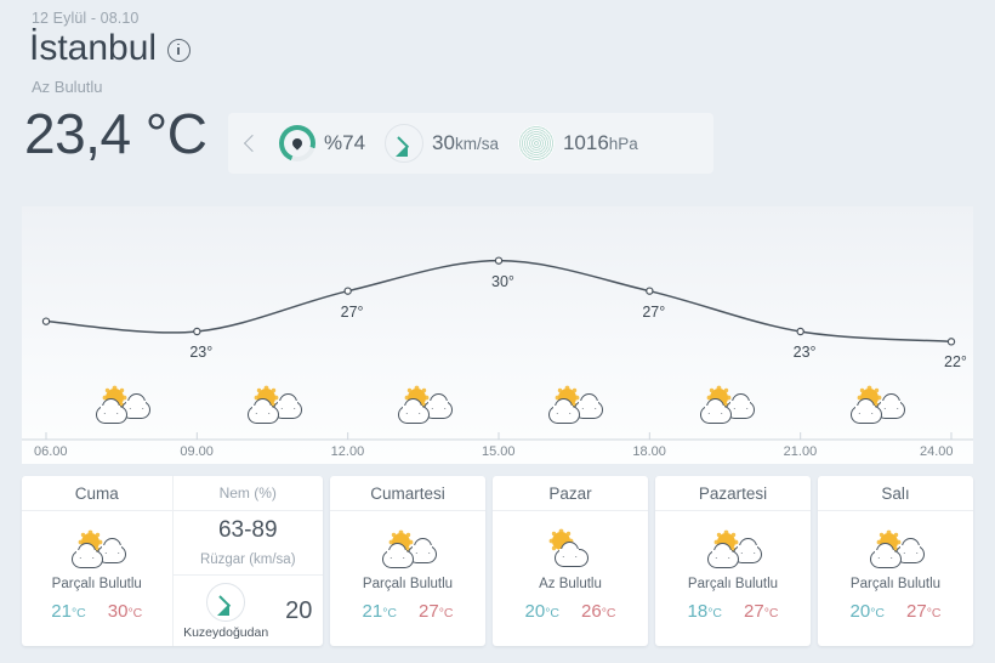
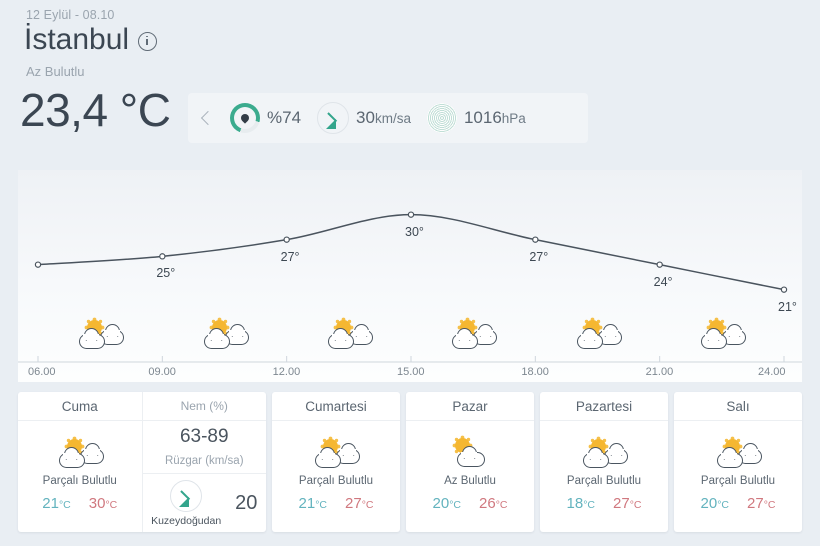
09.00: 23° -> 25°
21.00: 23° -> 24°
24.00: 22° -> 21°
